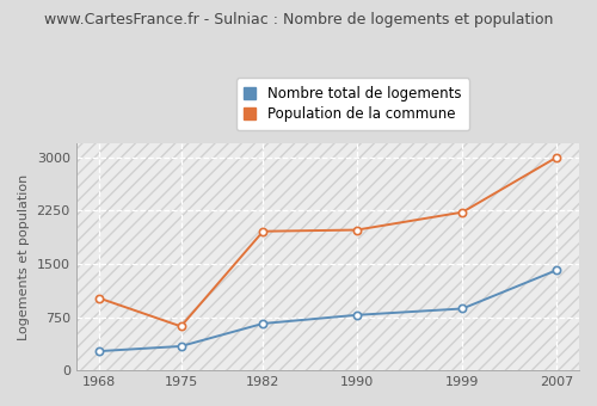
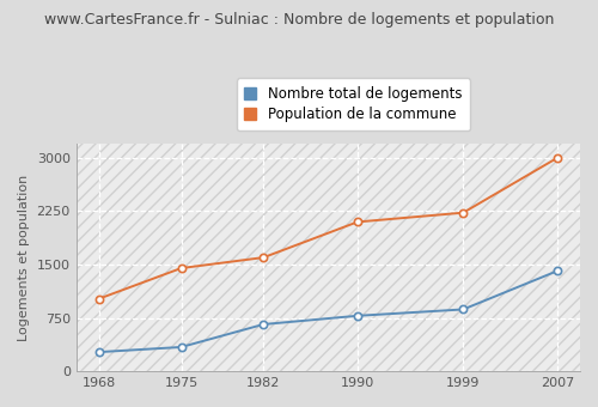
Population de la commune/1975: 620 -> 1450
Population de la commune/1982: 1960 -> 1600
Population de la commune/1990: 1980 -> 2100
